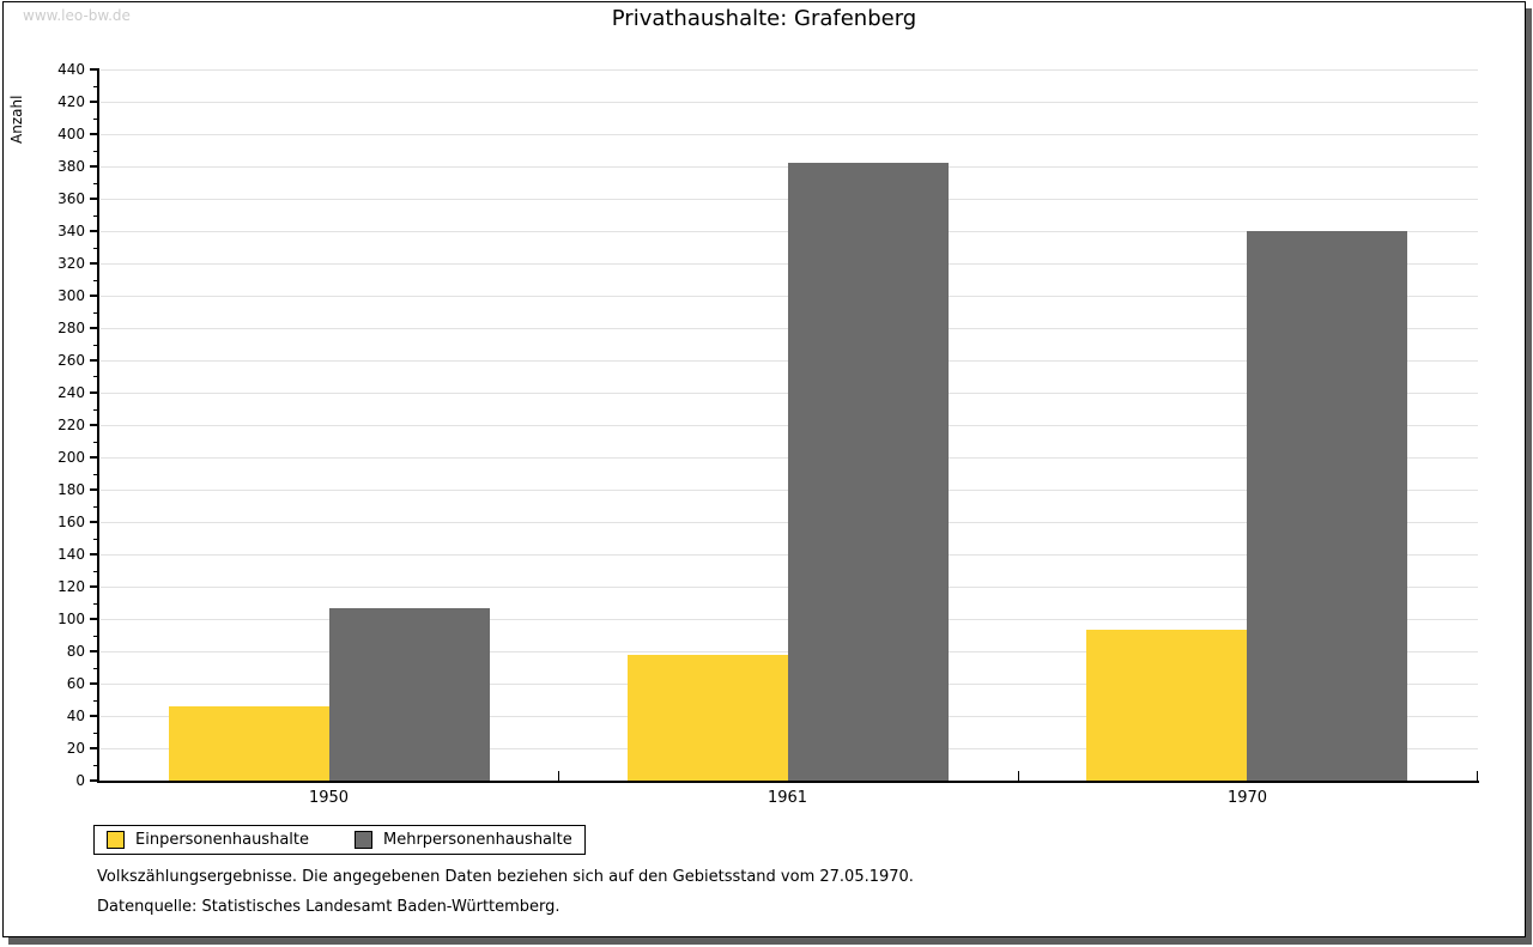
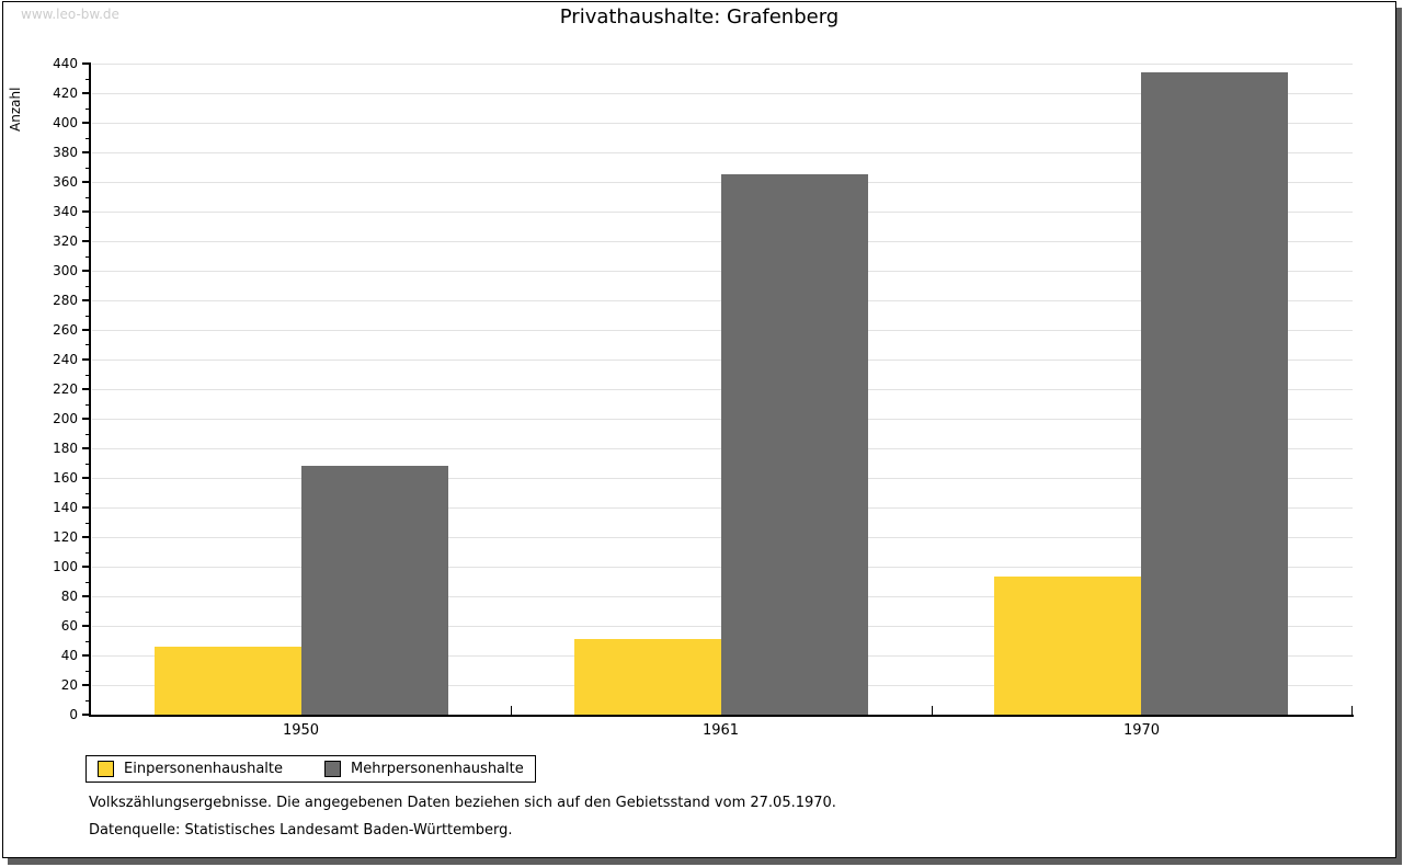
Mehrpersonenhaushalte/1950: 107 -> 168
Einpersonenhaushalte/1961: 78 -> 51
Mehrpersonenhaushalte/1961: 382 -> 365
Mehrpersonenhaushalte/1970: 340 -> 434
